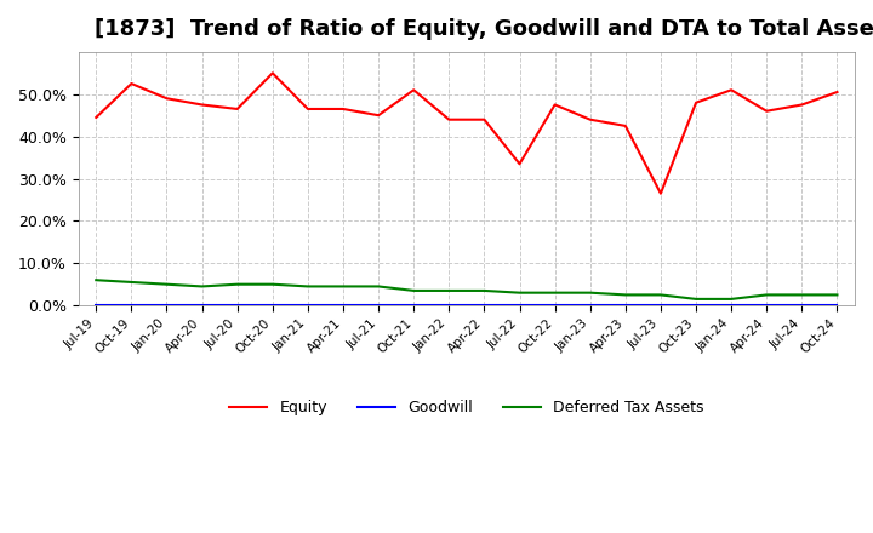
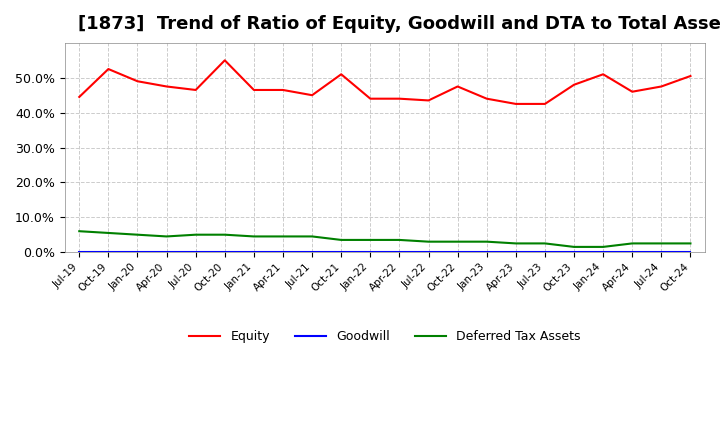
Equity/Jul-22: 33.5% -> 43.5%
Equity/Jul-23: 26.5% -> 42.5%
